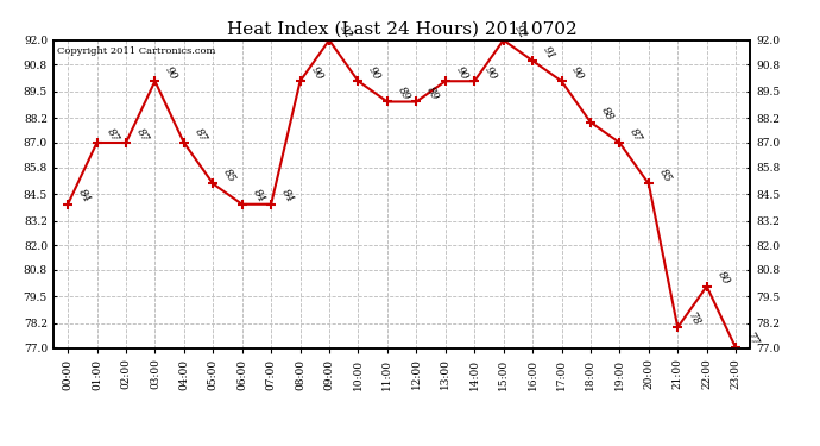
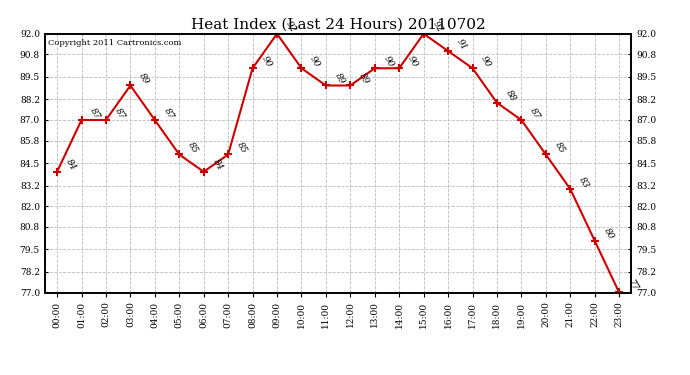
03:00: 90 -> 89
07:00: 84 -> 85
21:00: 78 -> 83
